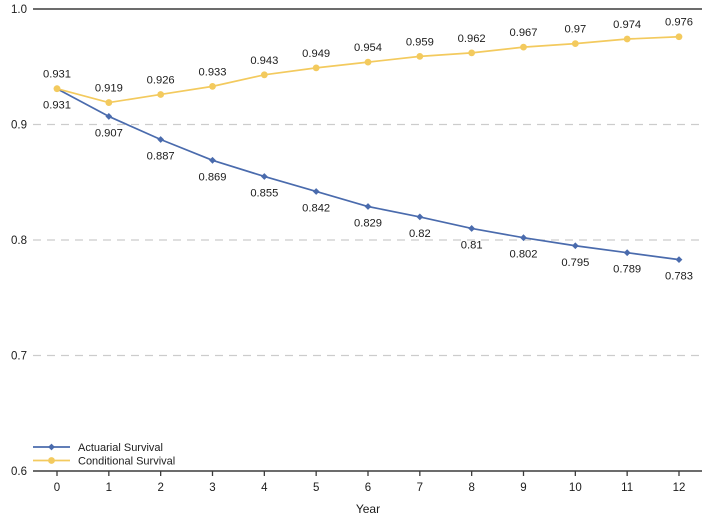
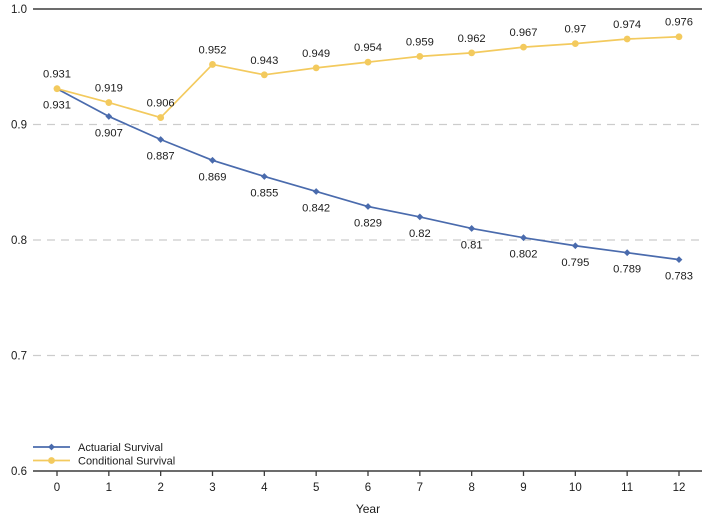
Conditional Survival/2: 0.926 -> 0.906
Conditional Survival/3: 0.933 -> 0.952
